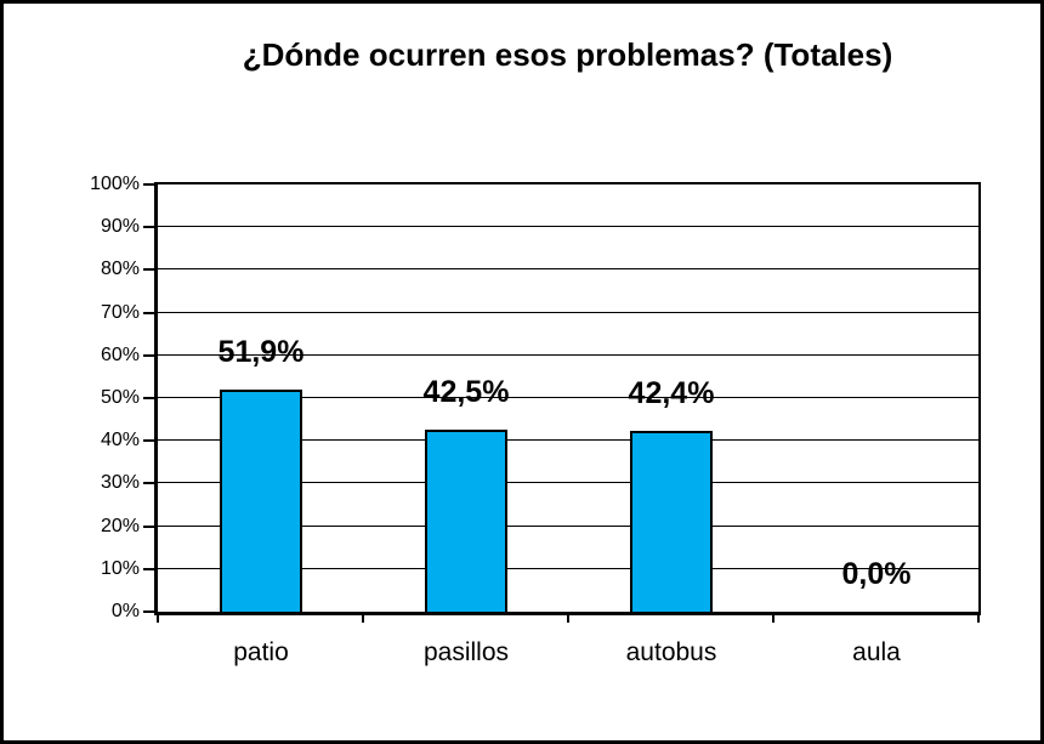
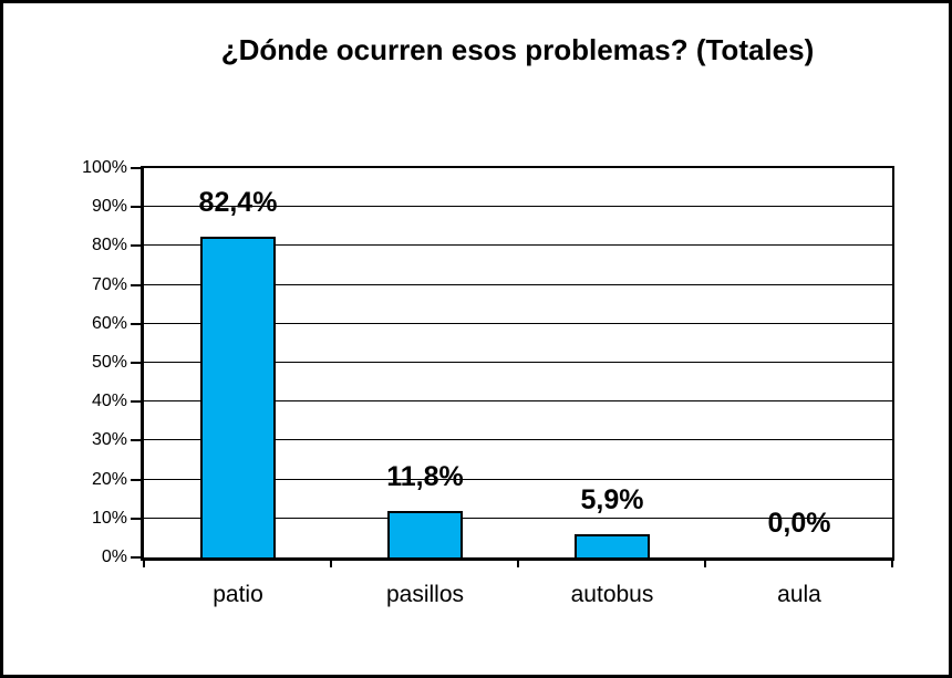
patio: 51,9% -> 82,4%
pasillos: 42,5% -> 11,8%
autobus: 42,4% -> 5,9%
